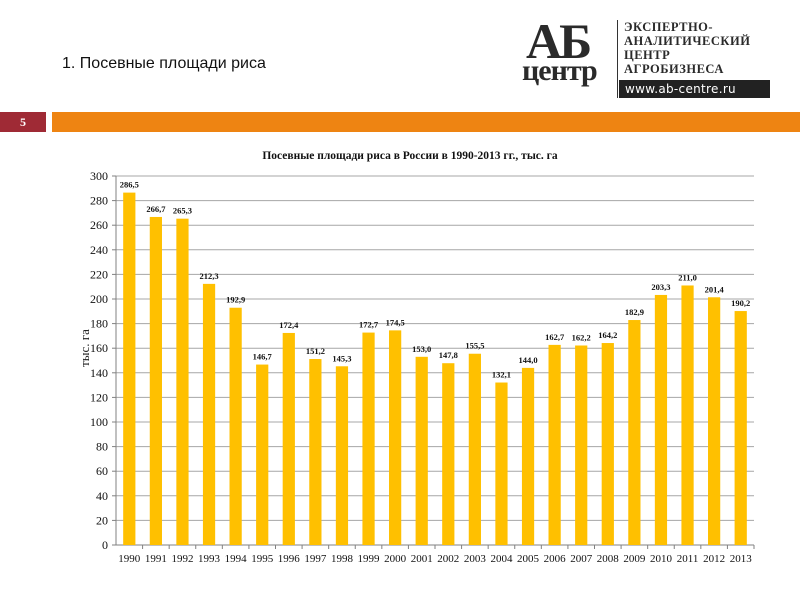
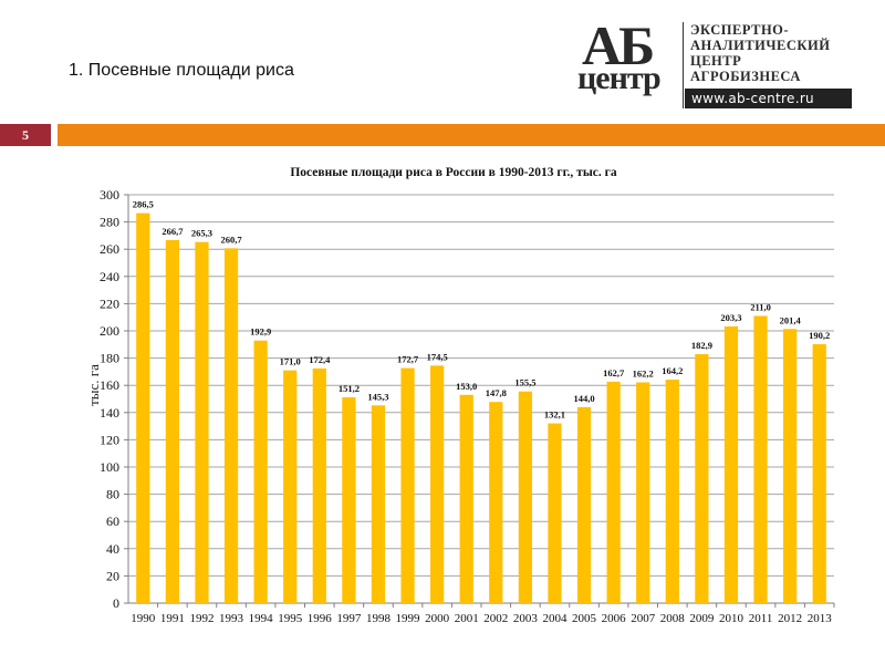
1993: 212,3 -> 260,7
1995: 146,7 -> 171,0
